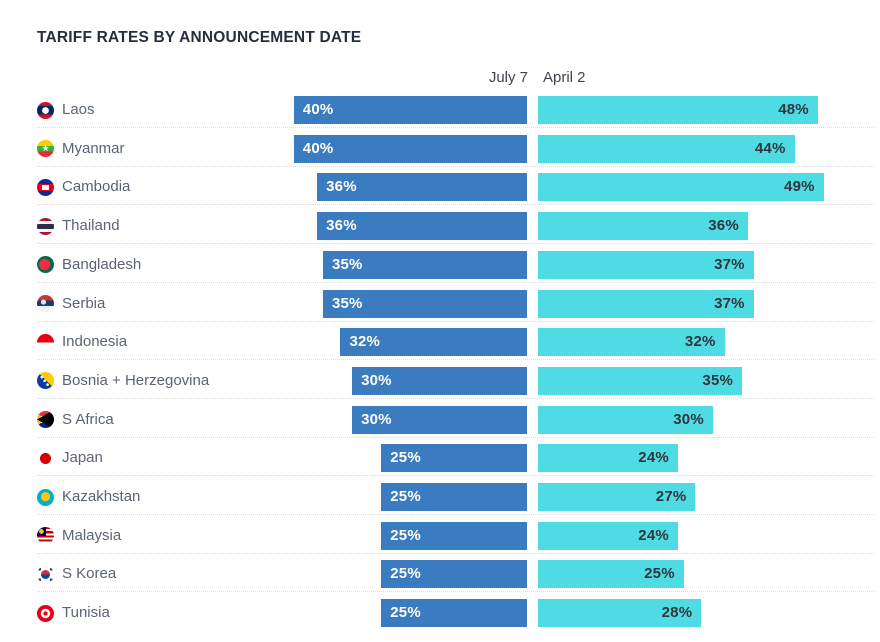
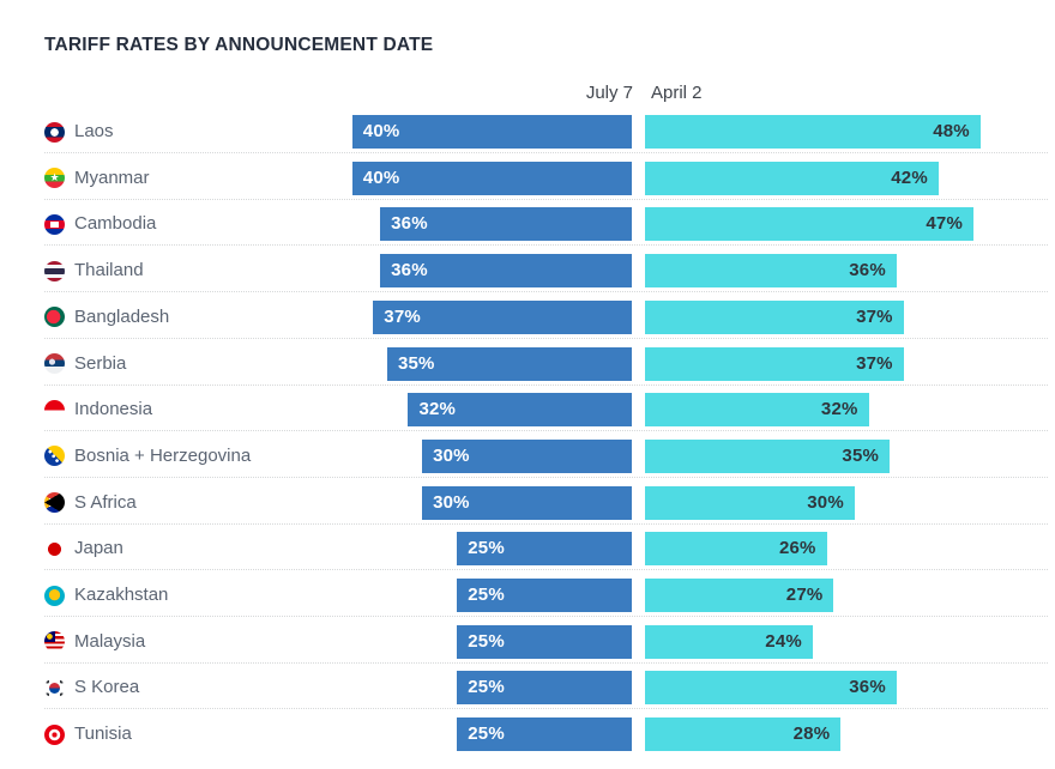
April 2/Myanmar: 44% -> 42%
April 2/Cambodia: 49% -> 47%
July 7/Bangladesh: 35% -> 37%
April 2/Japan: 24% -> 26%
April 2/S Korea: 25% -> 36%
